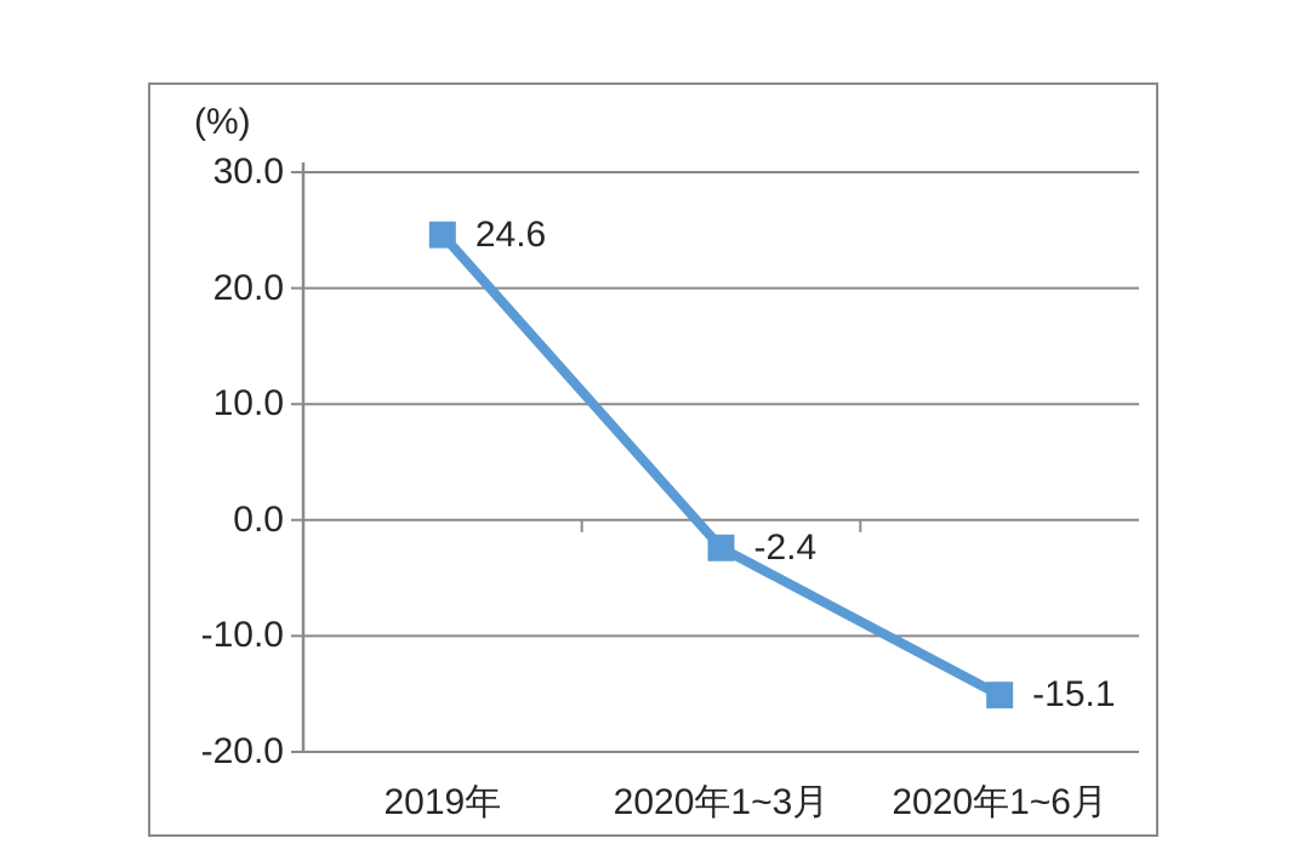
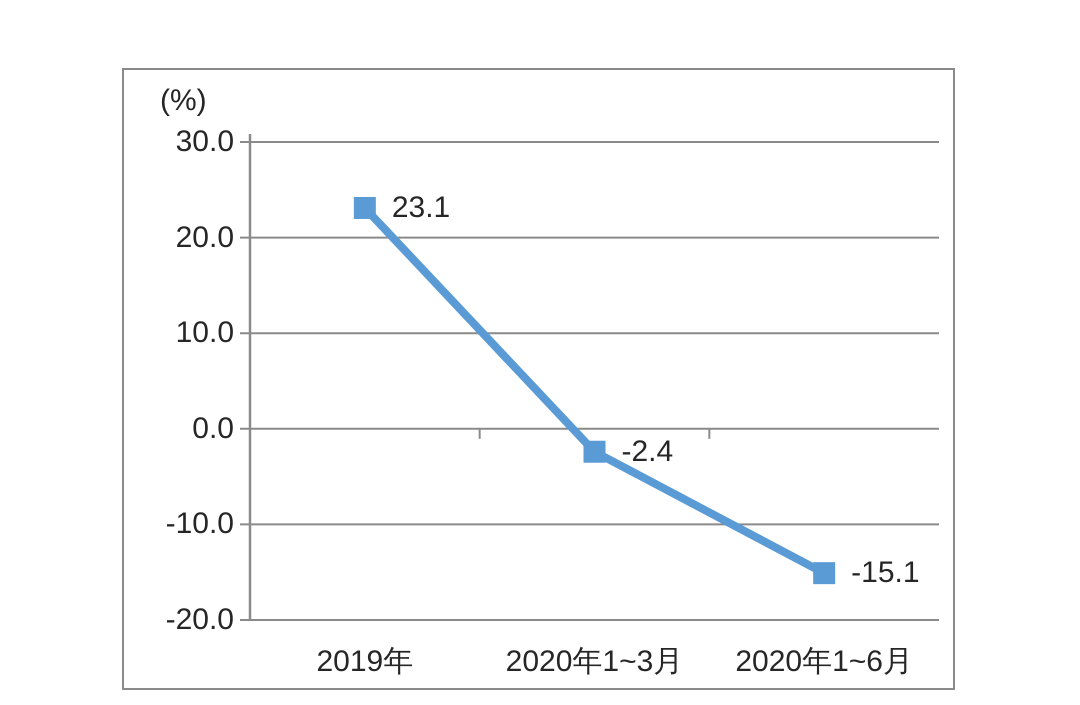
2019年: 24.6 -> 23.1
